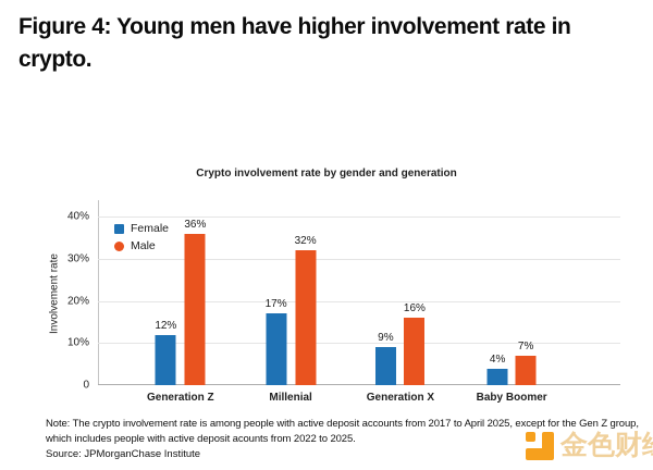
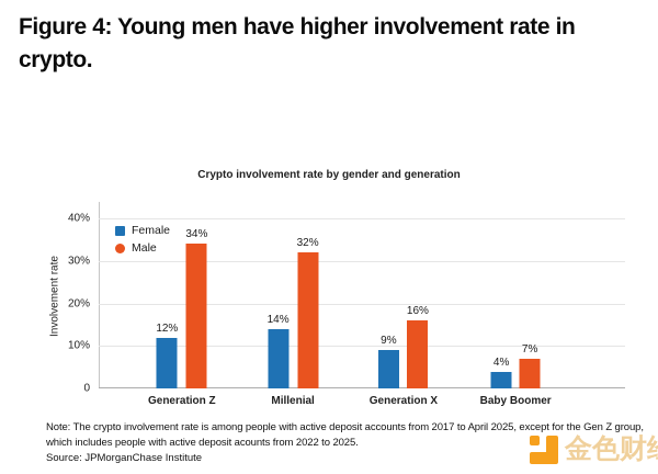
Male/Generation Z: 36% -> 34%
Female/Millenial: 17% -> 14%
